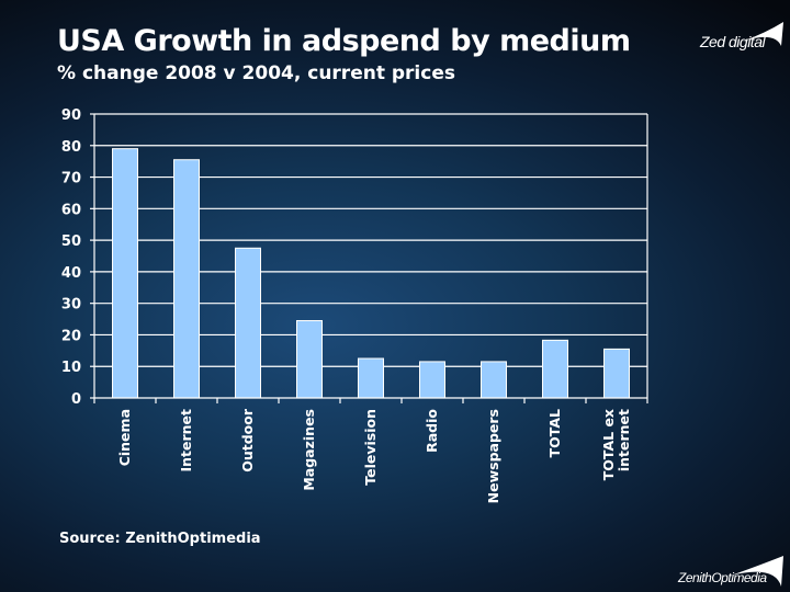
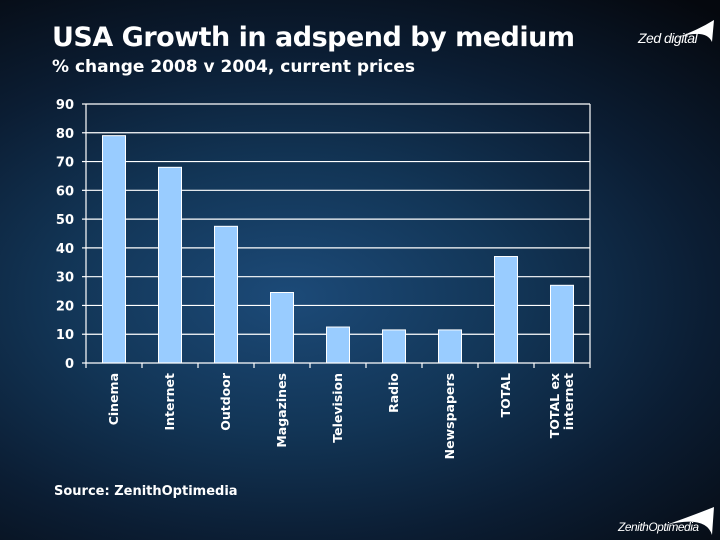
Internet: 76 -> 68
TOTAL: 18 -> 37
TOTAL ex internet: 16 -> 27
